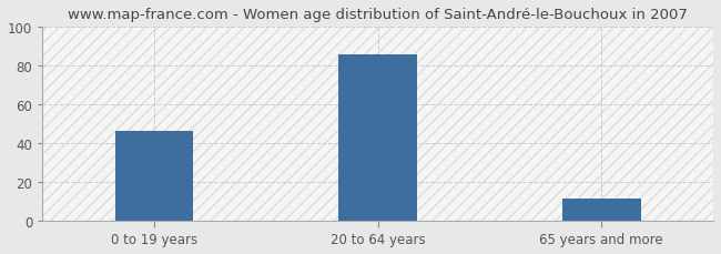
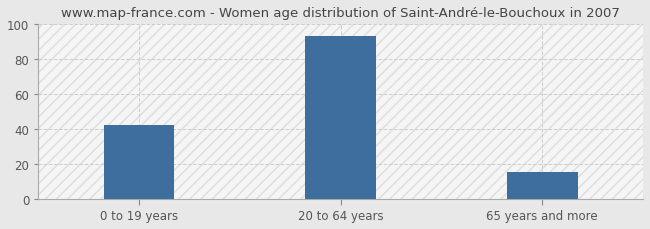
0 to 19 years: 46 -> 42
20 to 64 years: 86 -> 93
65 years and more: 11 -> 15
